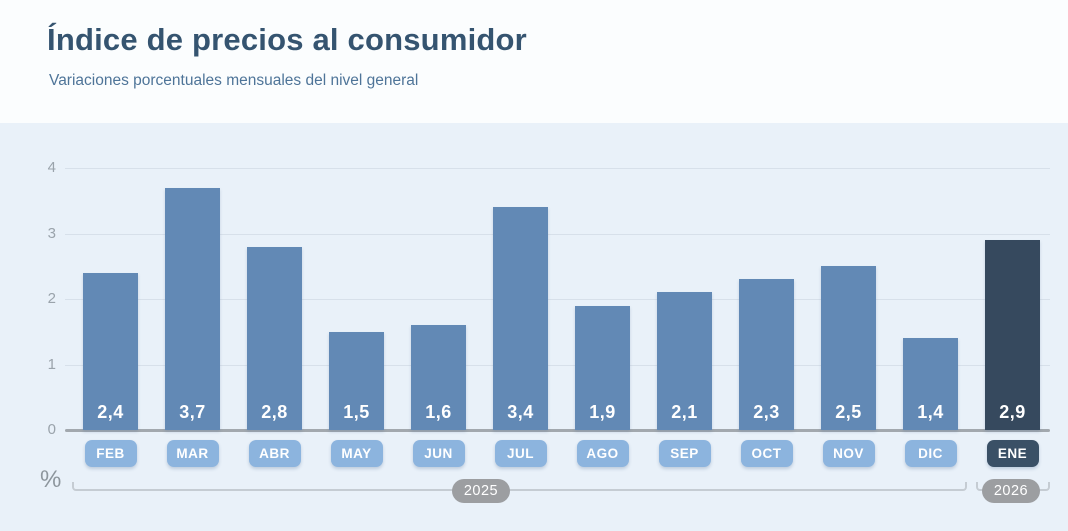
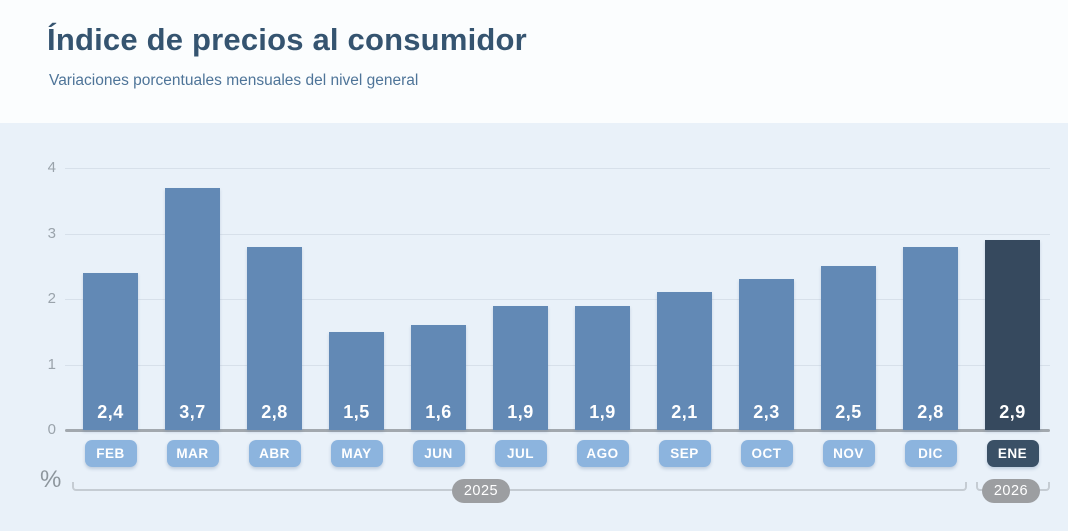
JUL: 3,4 -> 1,9
DIC: 1,4 -> 2,8
